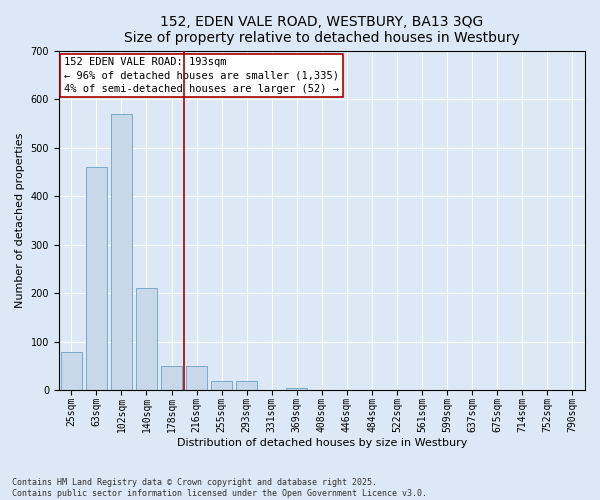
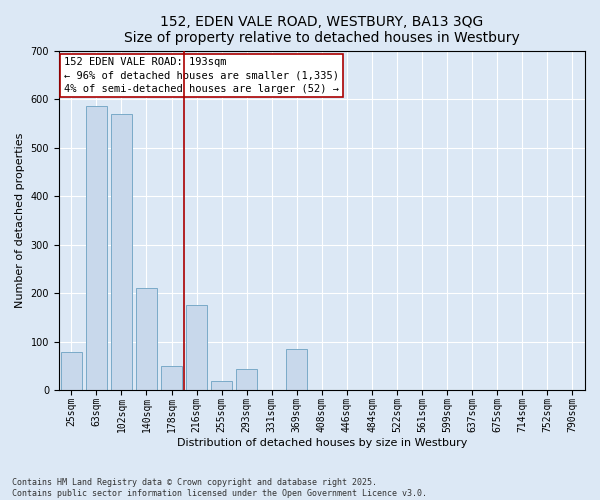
63sqm: 460 -> 585
216sqm: 50 -> 175
293sqm: 20 -> 45
369sqm: 5 -> 85
